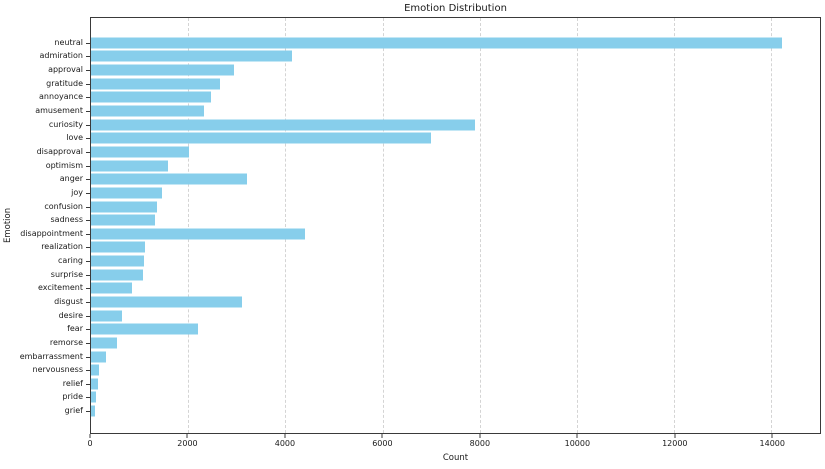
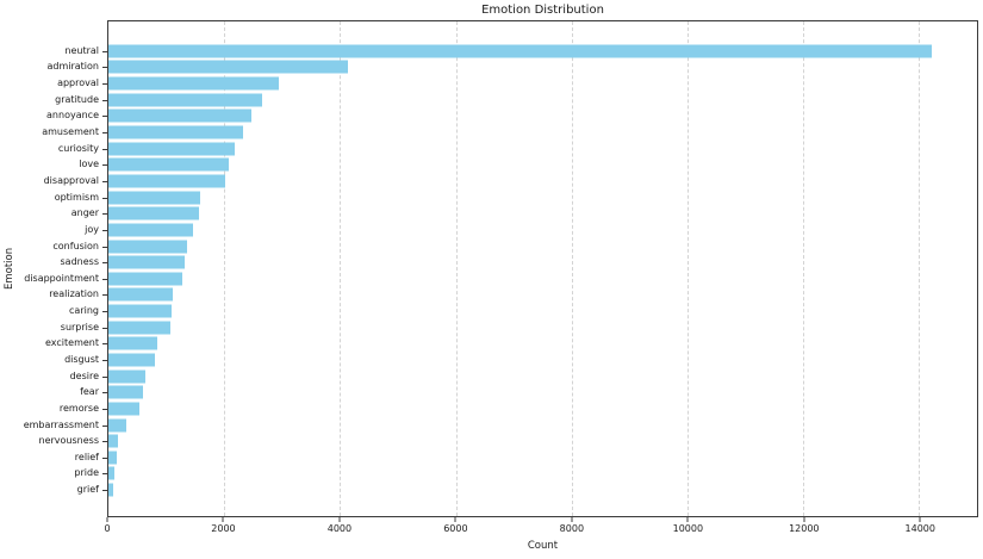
curiosity: 7900 -> 2200
love: 7000 -> 2100
anger: 3200 -> 1600
disappointment: 4400 -> 1300
disgust: 3100 -> 800
fear: 2200 -> 600
